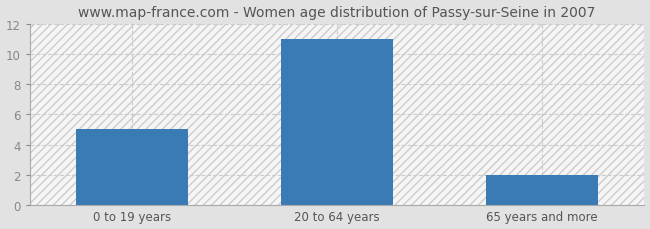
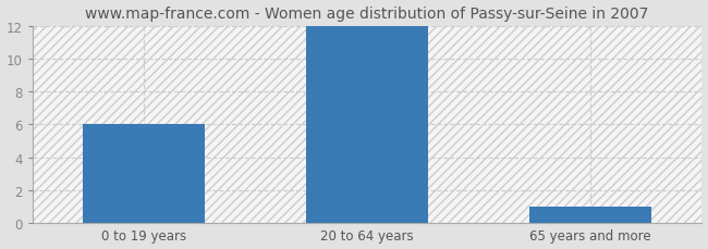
0 to 19 years: 5 -> 6
20 to 64 years: 11 -> 12
65 years and more: 2 -> 1
